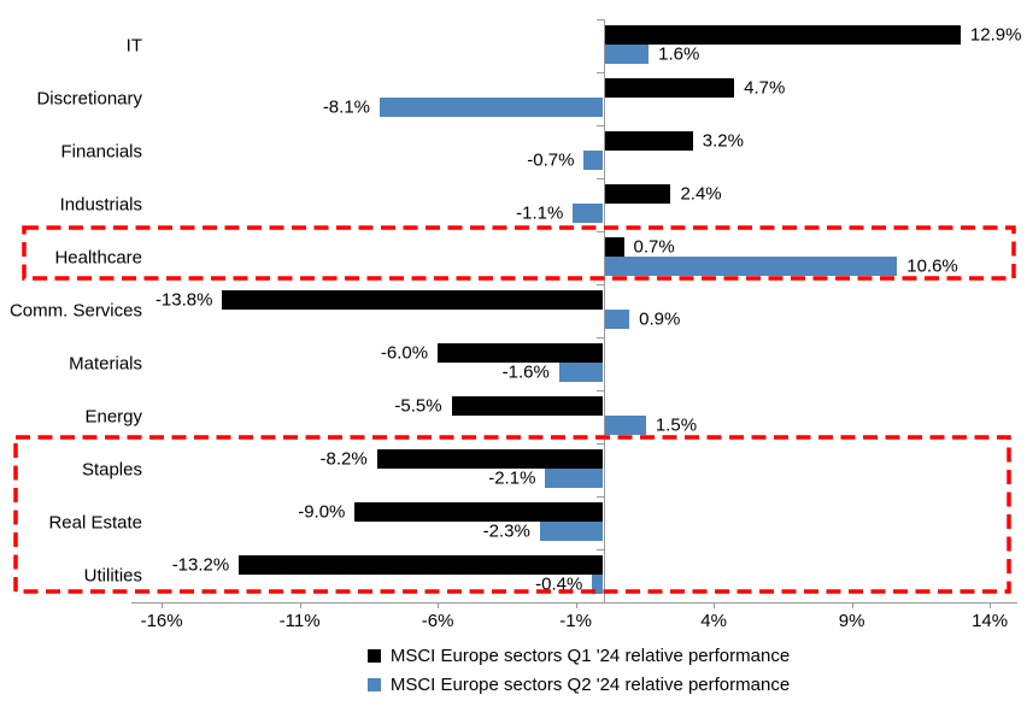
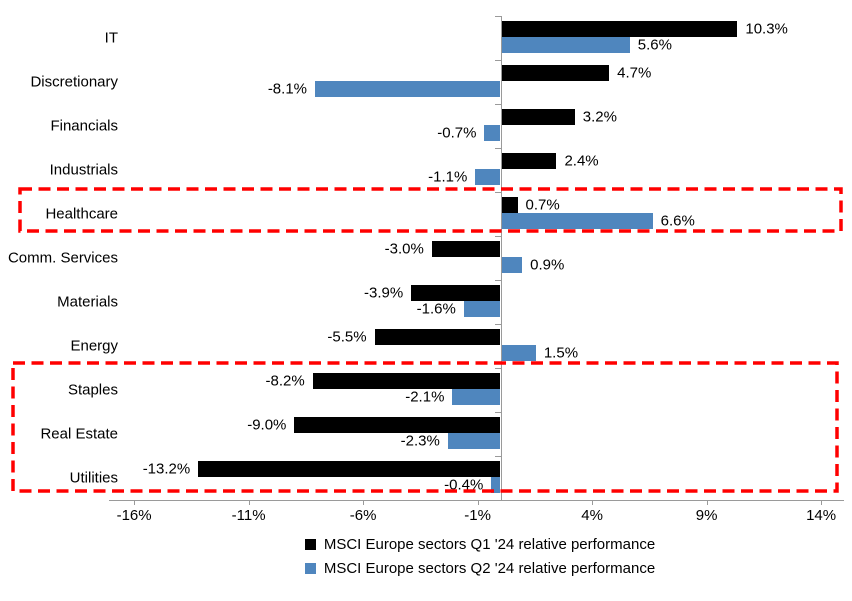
MSCI Europe sectors Q1 '24 relative performance/IT: 12.9% -> 10.3%
MSCI Europe sectors Q2 '24 relative performance/IT: 1.6% -> 5.6%
MSCI Europe sectors Q2 '24 relative performance/Healthcare: 10.6% -> 6.6%
MSCI Europe sectors Q1 '24 relative performance/Comm. Services: -13.8% -> -3.0%
MSCI Europe sectors Q1 '24 relative performance/Materials: -6.0% -> -3.9%
